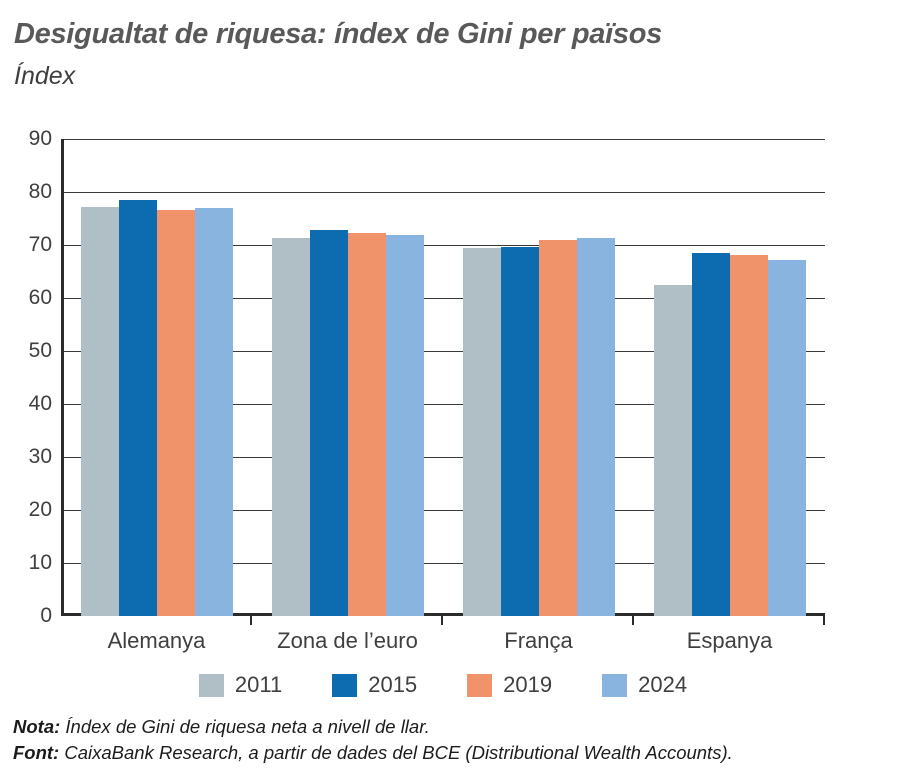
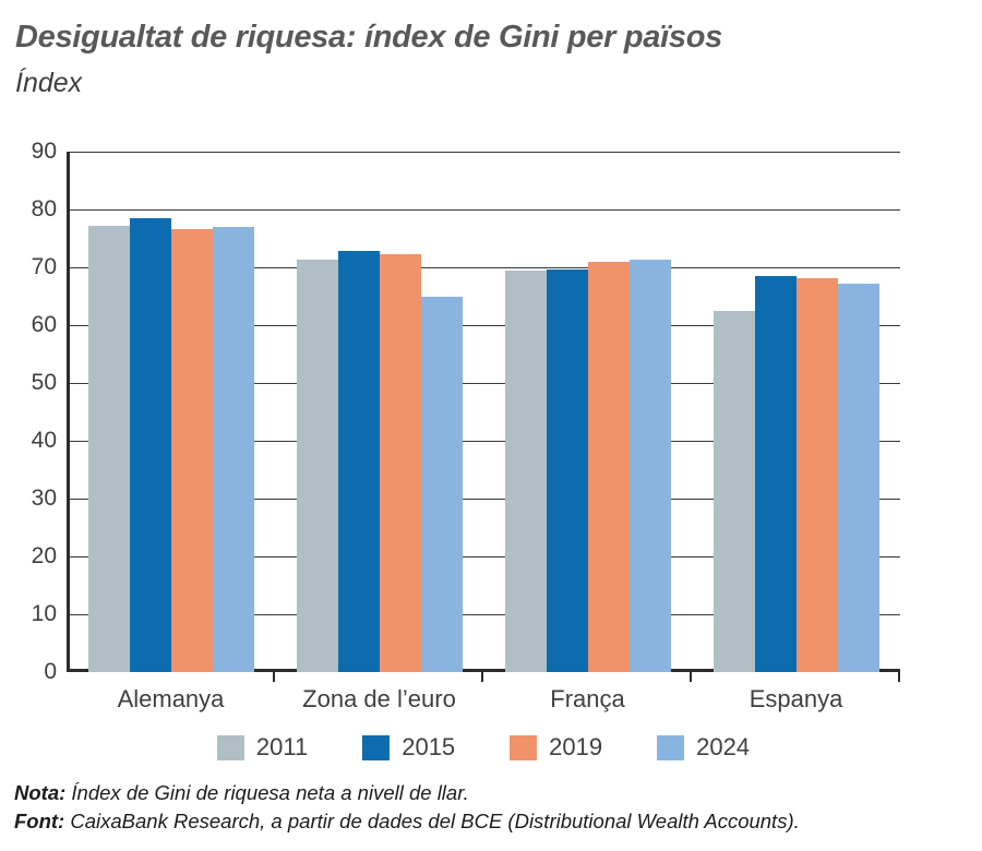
2024/Zona de l’euro: 72 -> 65
